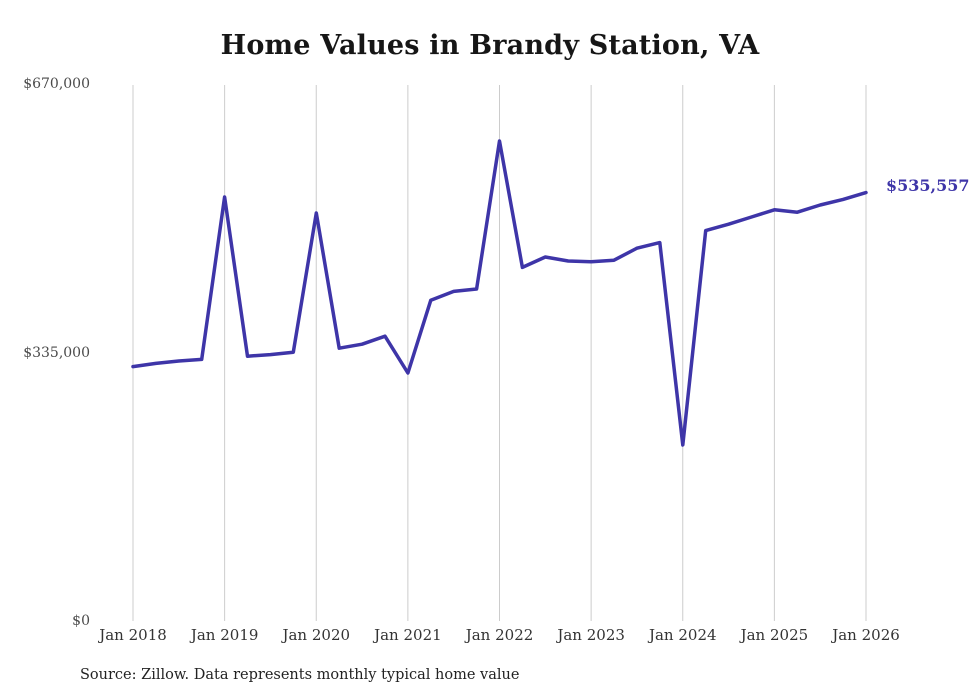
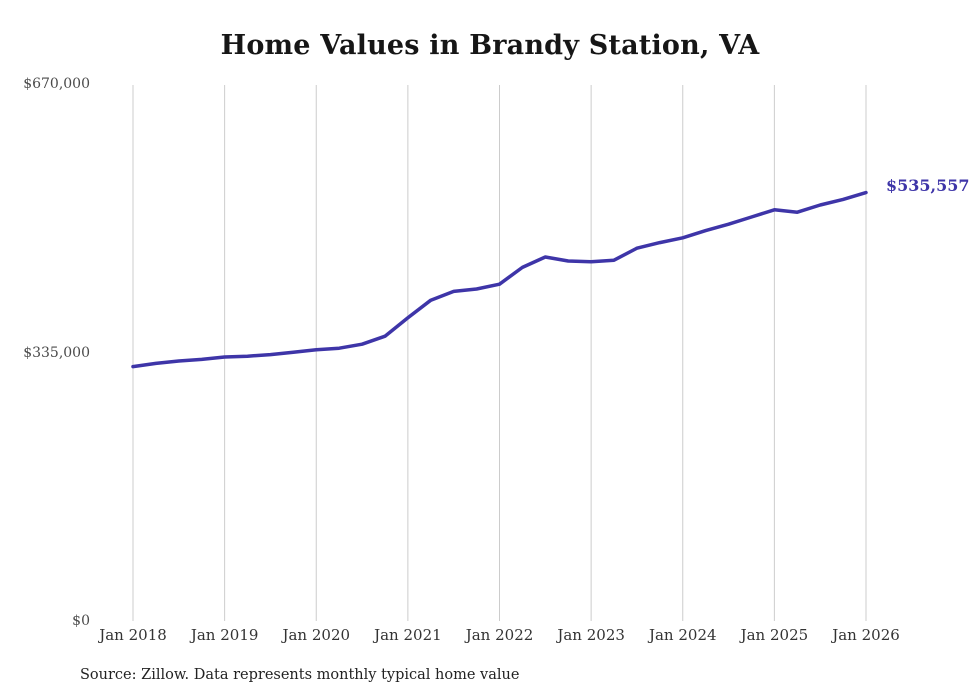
Jan 2019: $530000 -> $330000
Jan 2020: $510000 -> $340000
Jan 2021: $310000 -> $380000
Jan 2022: $600000 -> $420000
Jan 2024: $220000 -> $480000
